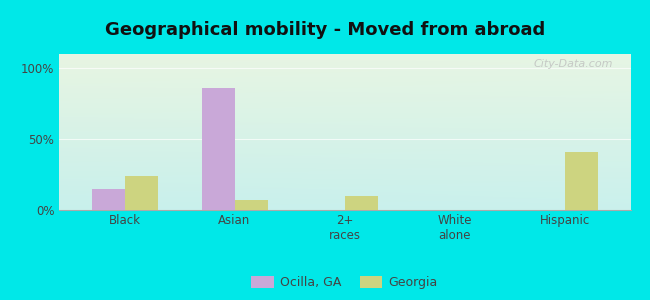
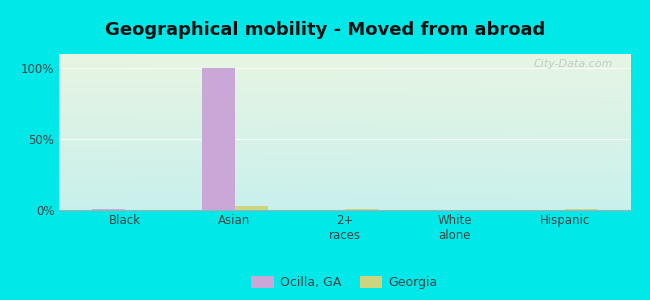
Ocilla, GA/Black: 15% -> 0%
Georgia/Black: 24% -> 0%
Ocilla, GA/Asian: 86% -> 100%
Georgia/Asian: 7% -> 3%
Georgia/2+ races: 10% -> 0%
Georgia/Hispanic: 41% -> 0%
